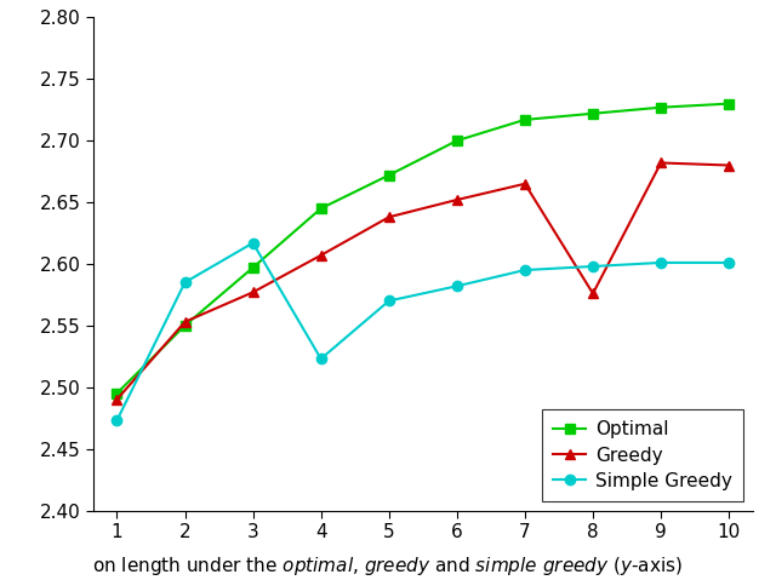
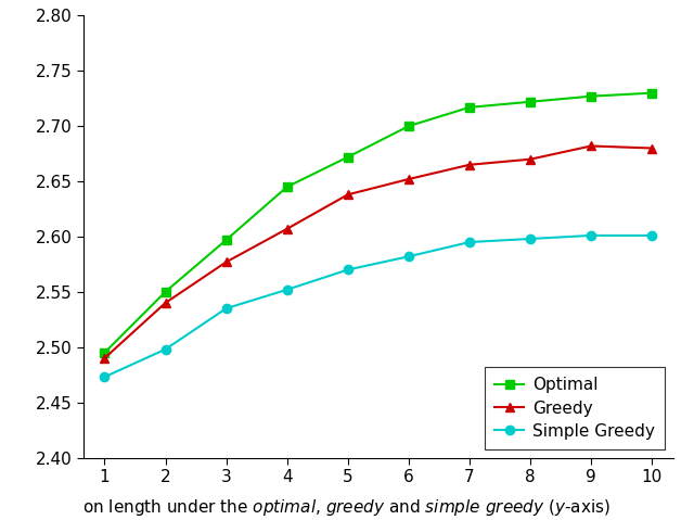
Greedy/2: 2.553 -> 2.540
Simple Greedy/2: 2.585 -> 2.498
Simple Greedy/3: 2.617 -> 2.535
Simple Greedy/4: 2.523 -> 2.552
Greedy/8: 2.576 -> 2.670
